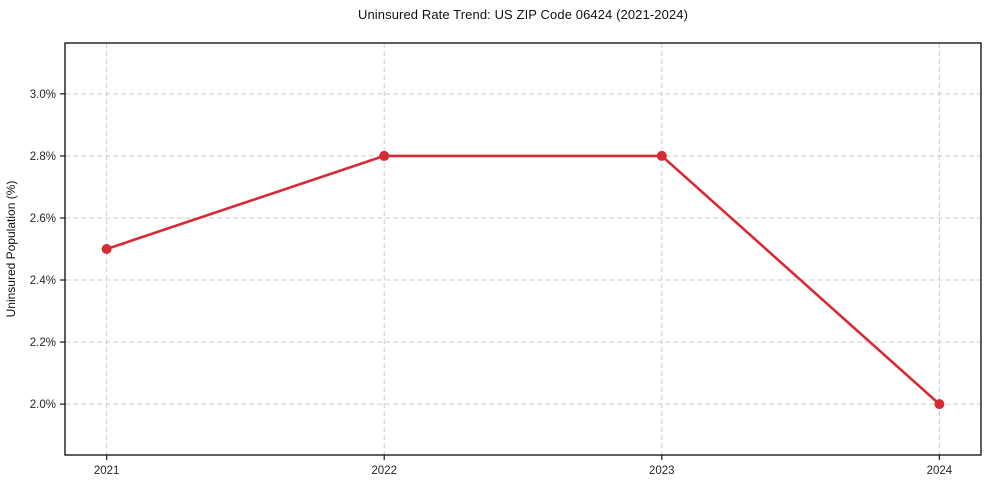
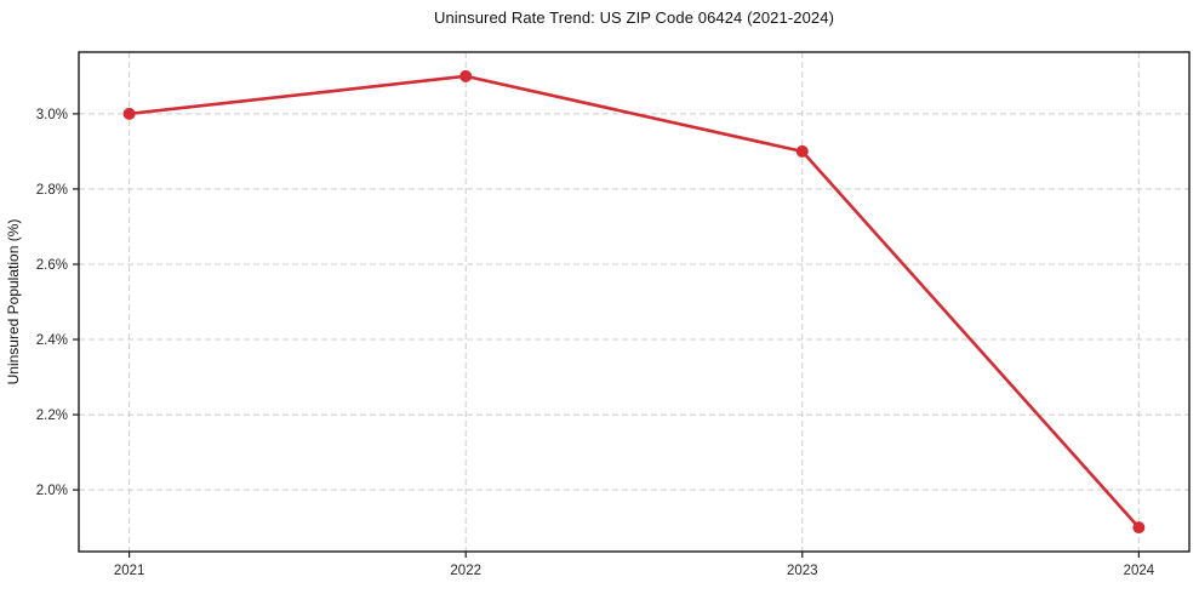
2021: 2.5% -> 3.0%
2022: 2.8% -> 3.1%
2023: 2.8% -> 2.9%
2024: 2.0% -> 1.9%
